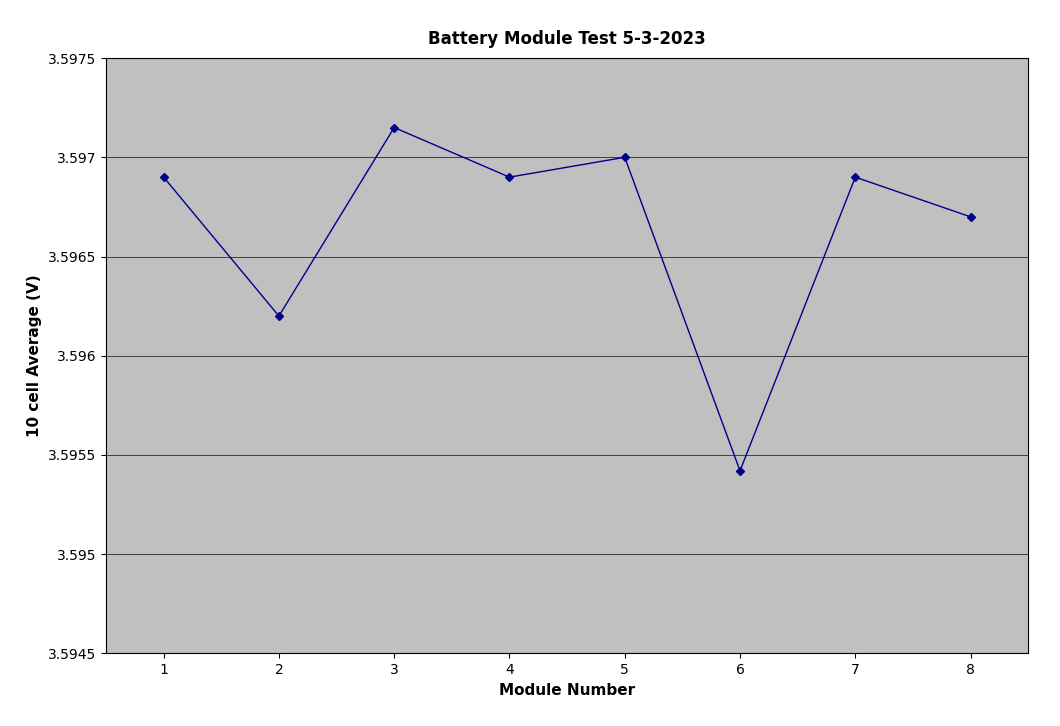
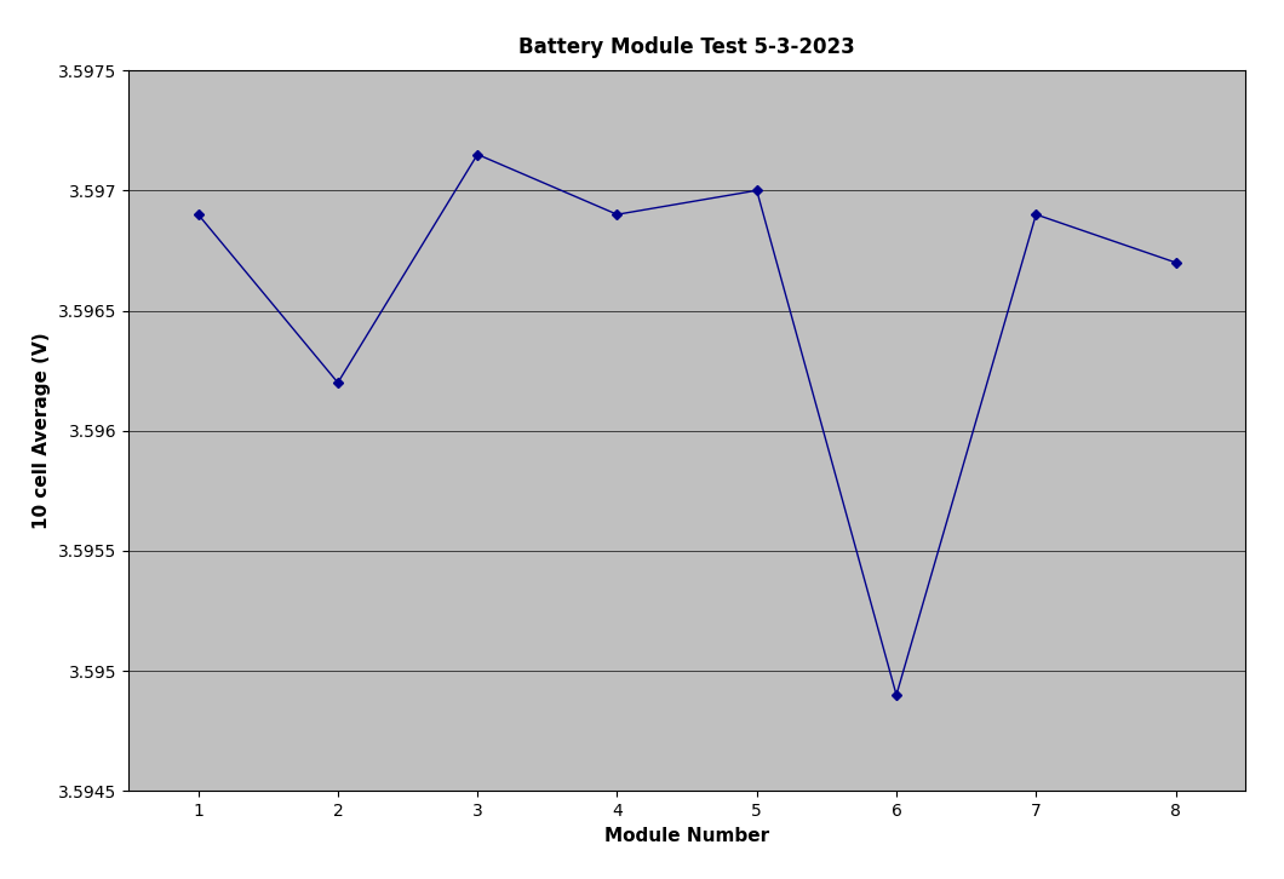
6: 3.59542 -> 3.59490
